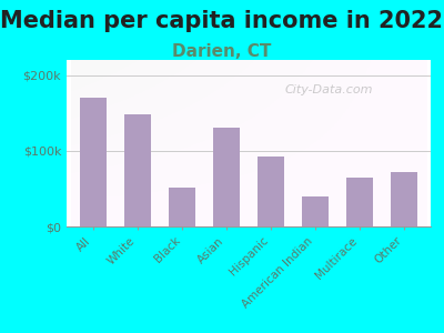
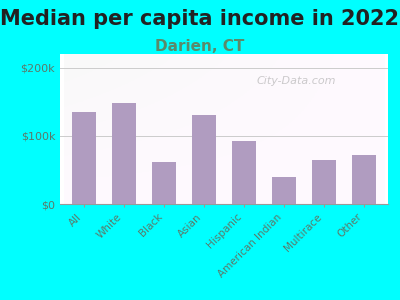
All: $170k -> $135k
Black: $52k -> $62k
